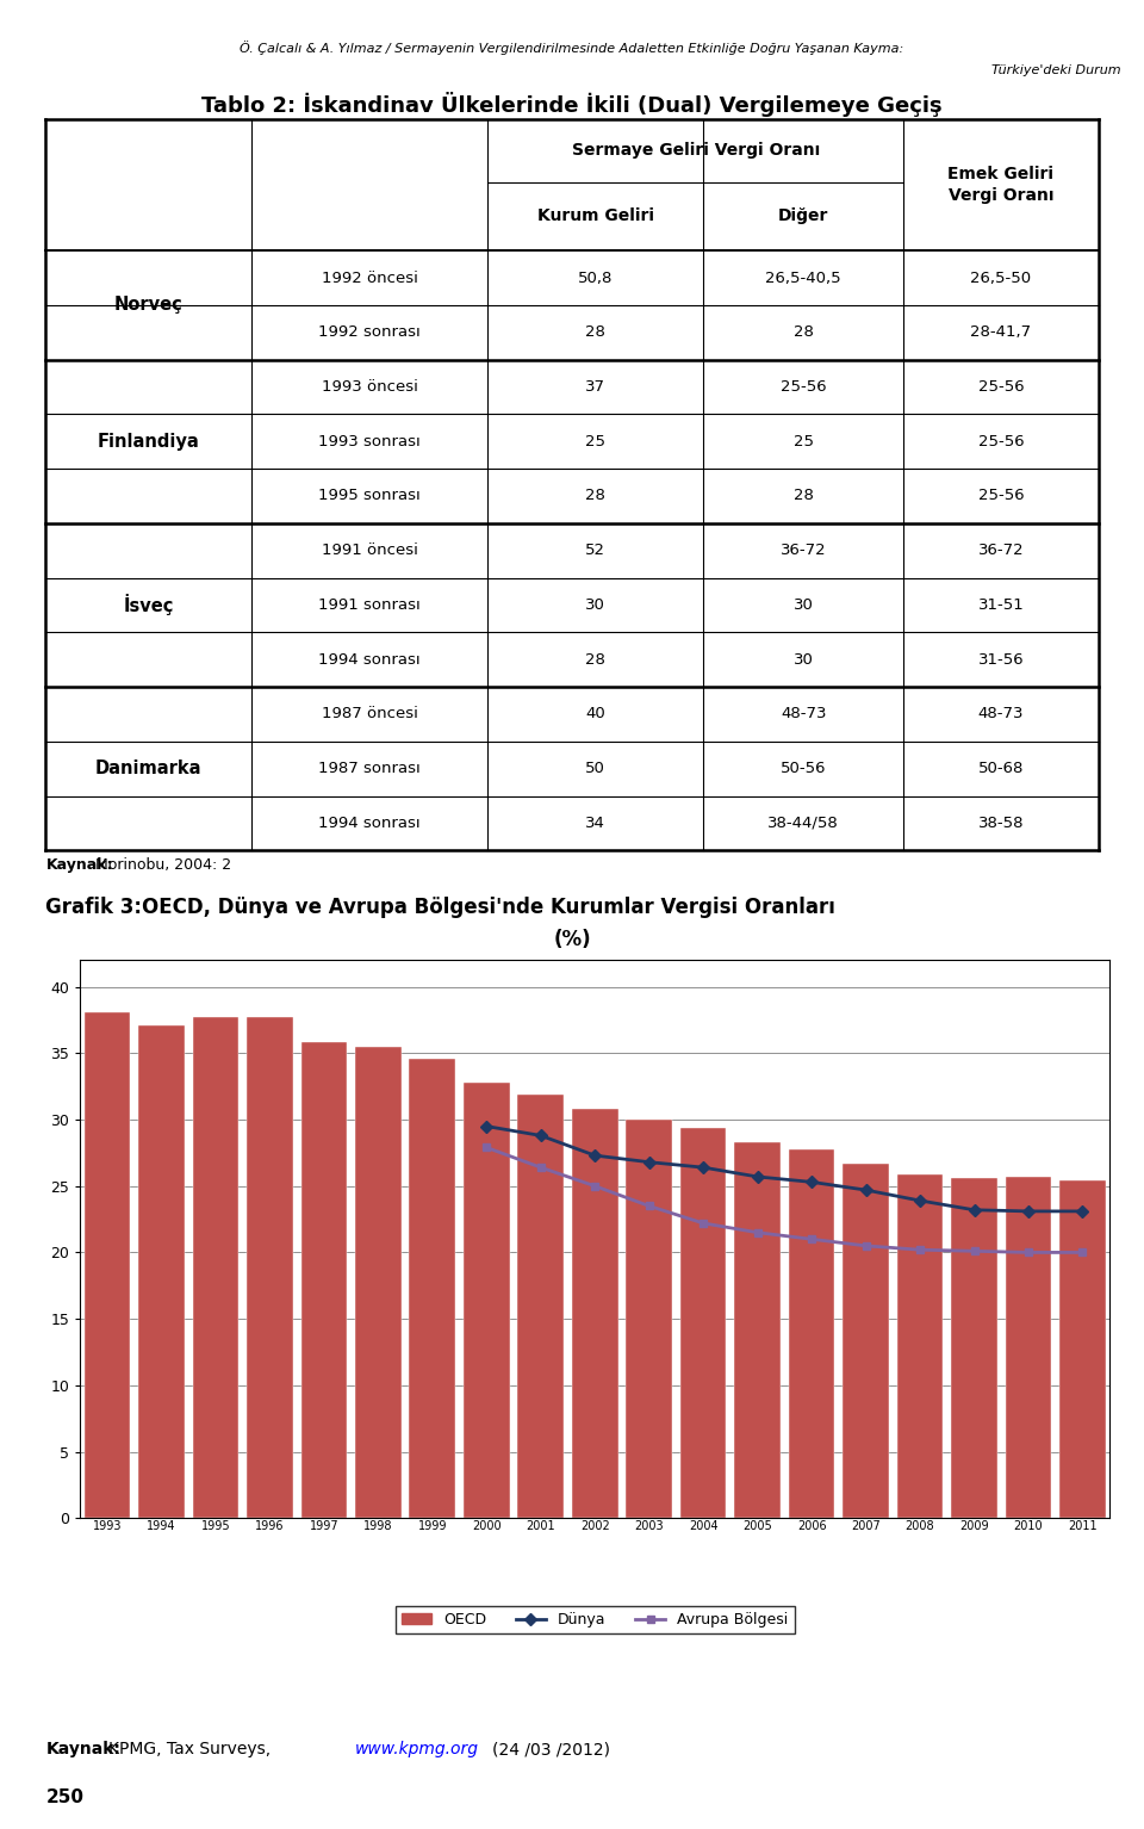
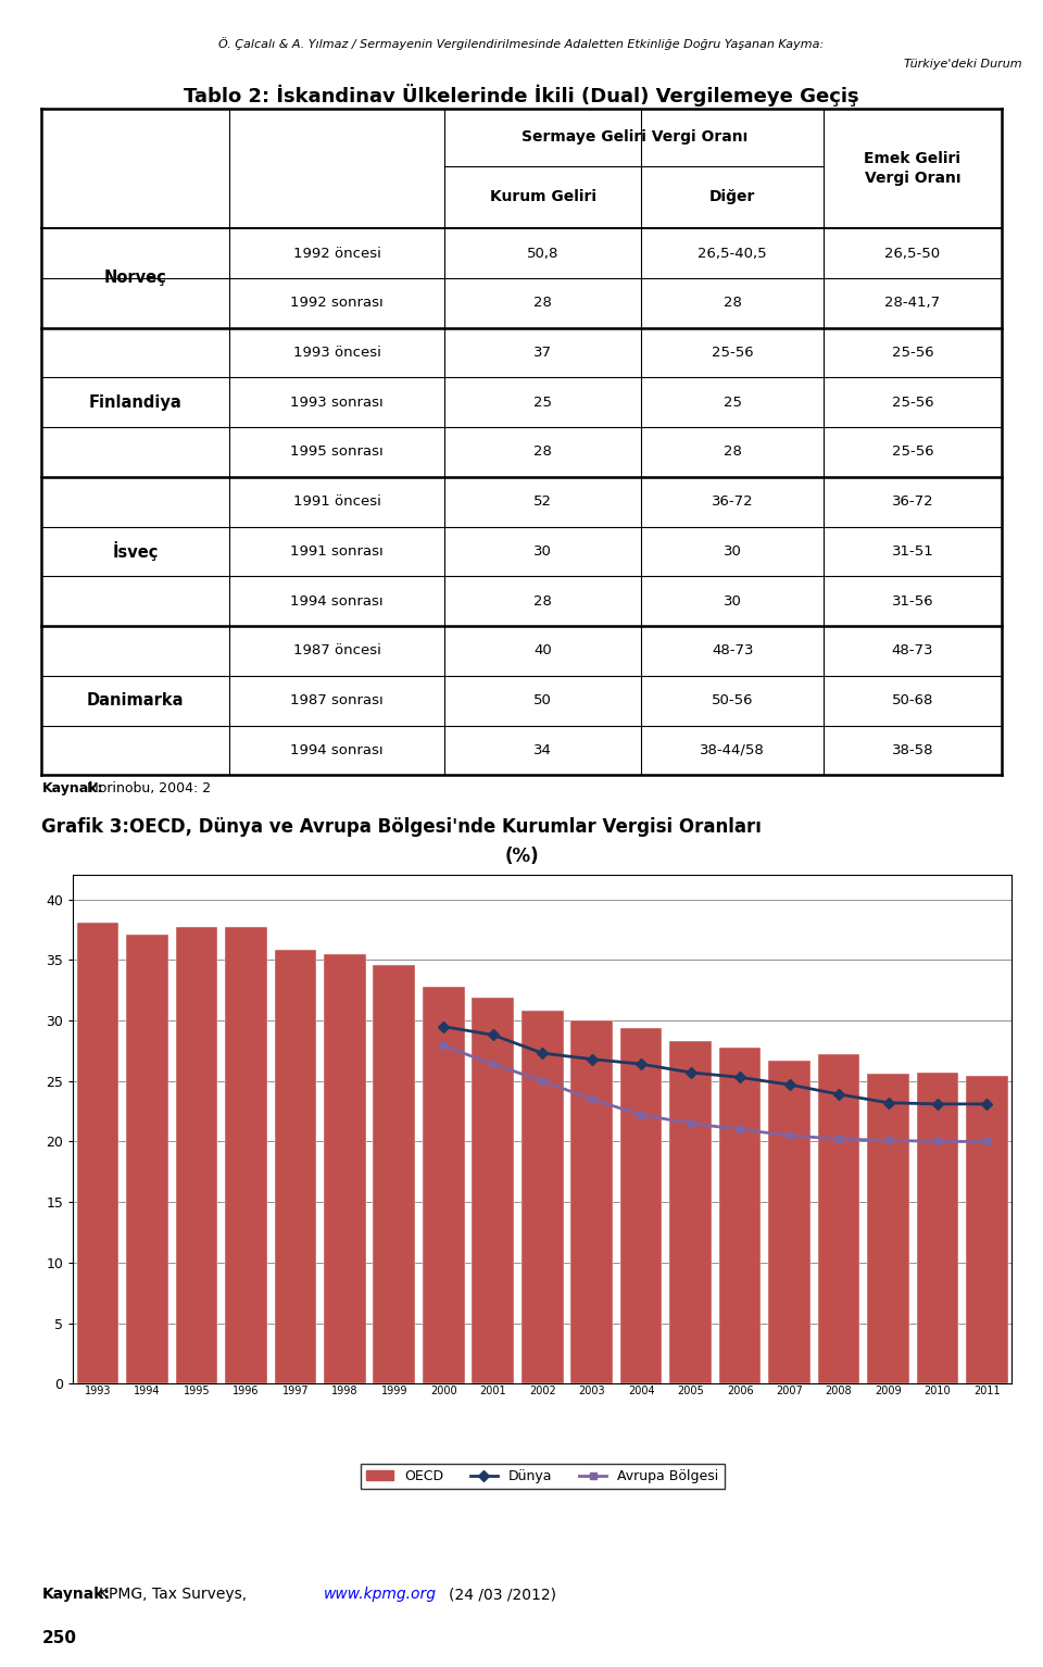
OECD/2008: 25.9 -> 27.2
